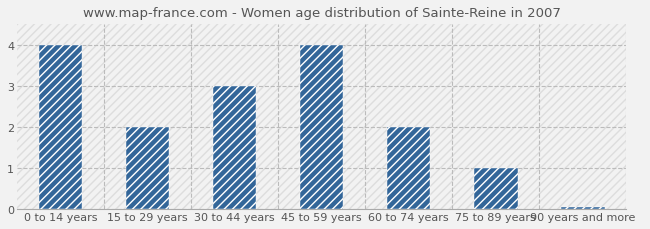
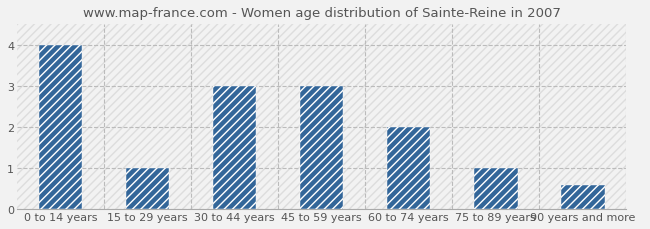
15 to 29 years: 2.00 -> 1.00
45 to 59 years: 4.00 -> 3.00
90 years and more: 0.05 -> 0.60
